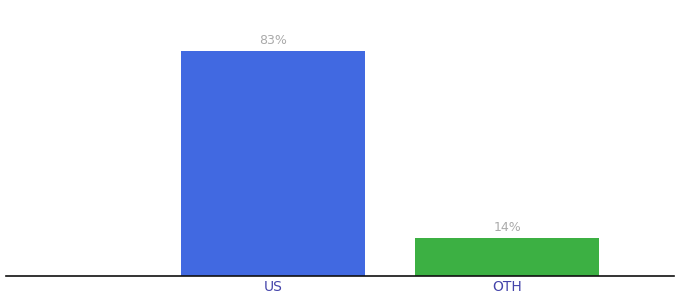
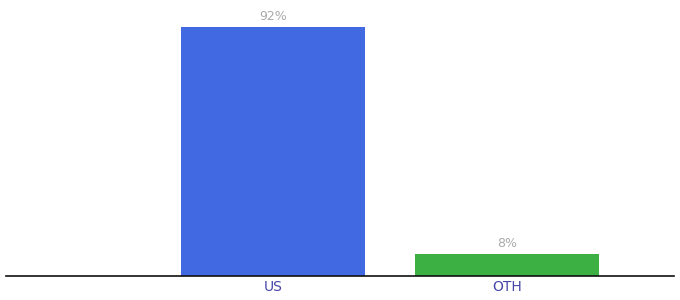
US: 83% -> 92%
OTH: 14% -> 8%
